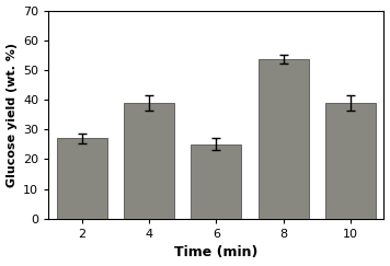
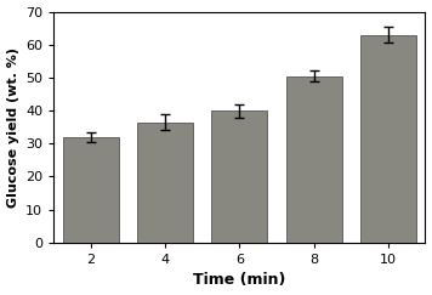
2: 27.0 -> 32.0
4: 39.0 -> 36.5
6: 25.0 -> 40.0
8: 53.5 -> 50.5
10: 39.0 -> 63.0
